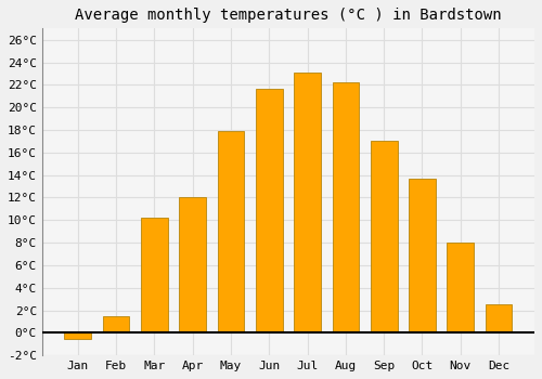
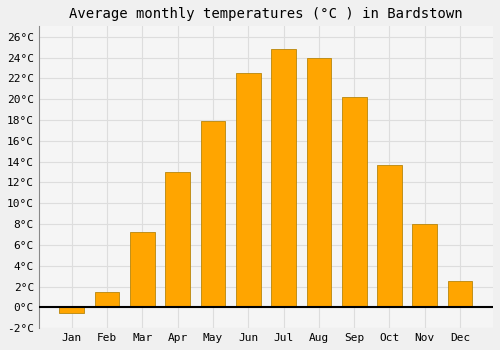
Mar: 10.2°C -> 7.2°C
Apr: 12.0°C -> 13.0°C
Jun: 21.6°C -> 22.5°C
Jul: 23.1°C -> 24.8°C
Aug: 22.2°C -> 24.0°C
Sep: 17.0°C -> 20.2°C
